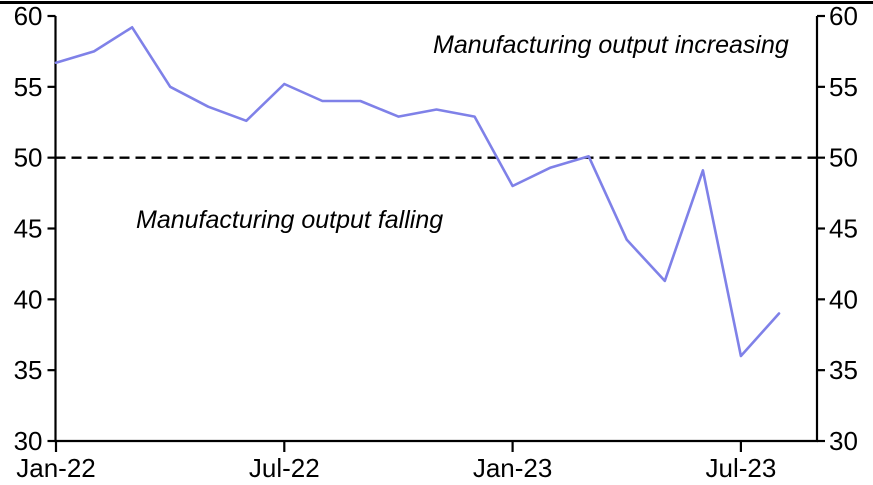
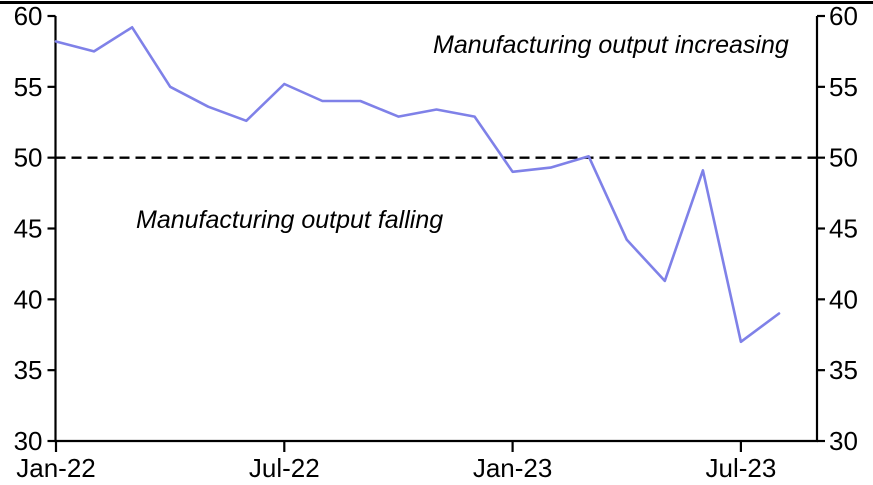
Jan-22: 56.7 -> 58.2
Jan-23: 48.0 -> 49.0
Jul-23: 36.0 -> 37.0
